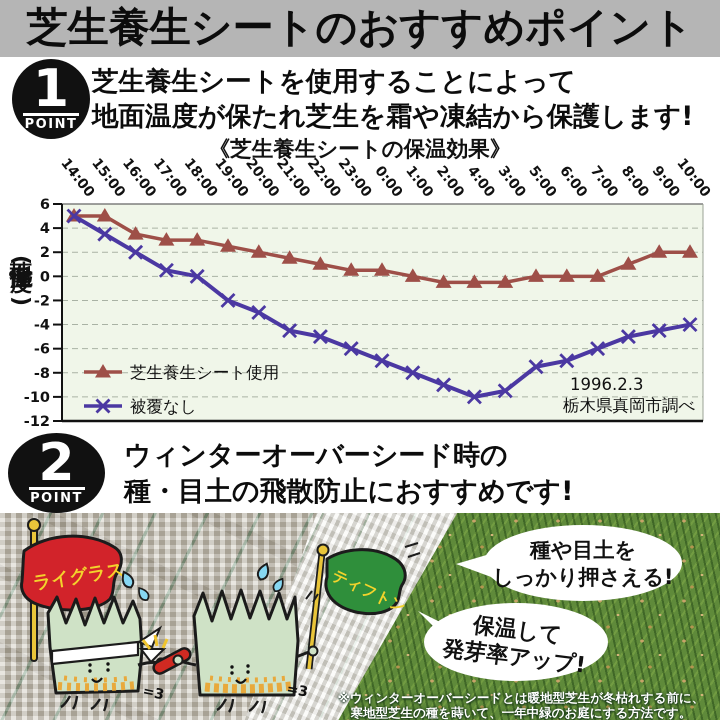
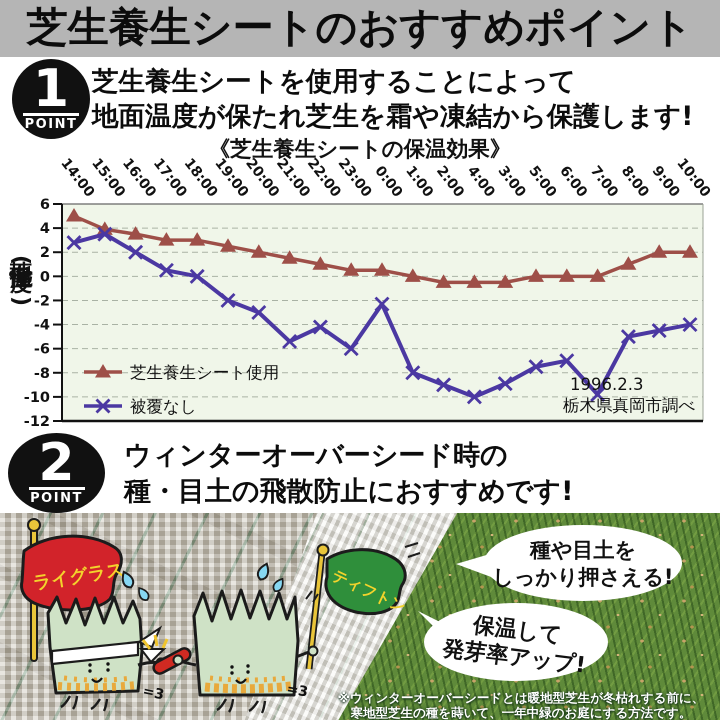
被覆なし/14:00: 5.0 -> 2.8
芝生養生シート使用/15:00: 5.0 -> 3.9
被覆なし/21:00: -4.5 -> -5.4
被覆なし/22:00: -5.0 -> -4.2
被覆なし/0:00: -7.0 -> -2.3
被覆なし/3:00: -9.5 -> -8.9
被覆なし/7:00: -6.0 -> -9.8
